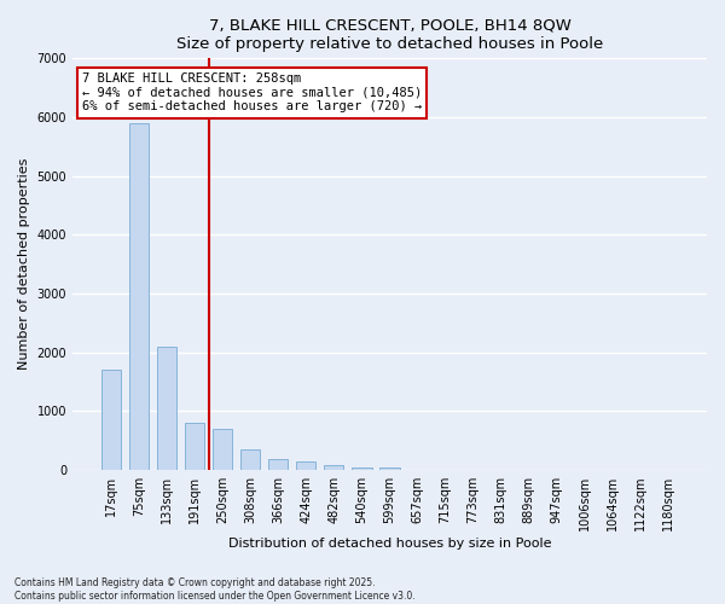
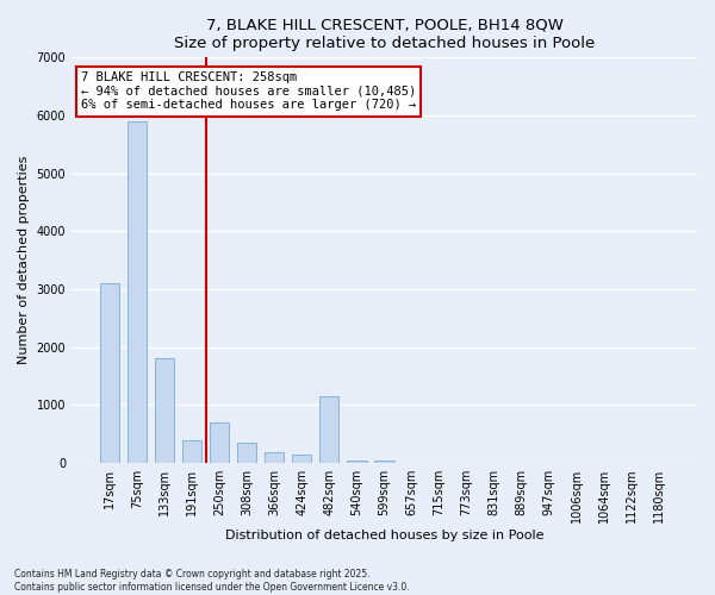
17sqm: 1700 -> 3100
133sqm: 2100 -> 1800
191sqm: 800 -> 400
482sqm: 80 -> 1150
